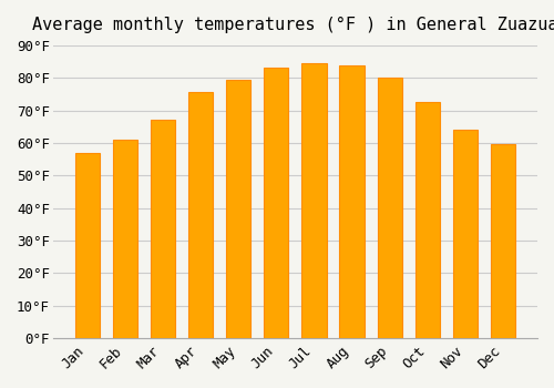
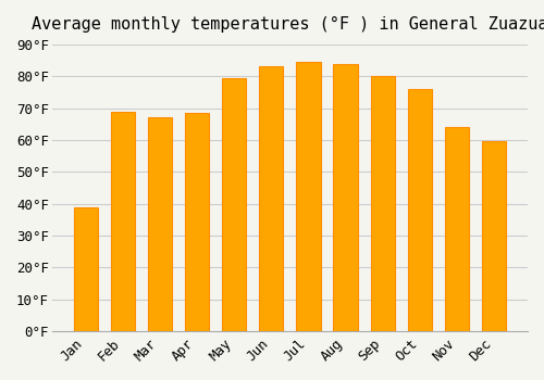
Jan: 57.0°F -> 39.0°F
Feb: 61.0°F -> 69.0°F
Apr: 75.5°F -> 68.5°F
Oct: 72.5°F -> 76.0°F
